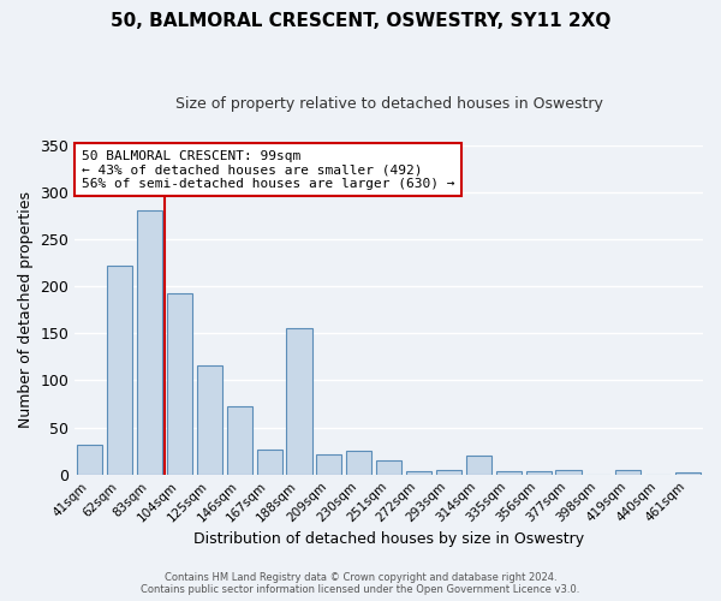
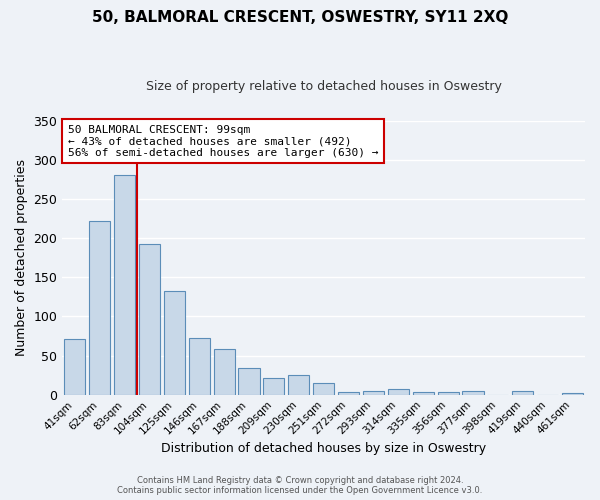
41sqm: 32 -> 71
125sqm: 116 -> 133
167sqm: 26 -> 58
188sqm: 156 -> 34
314sqm: 20 -> 7
